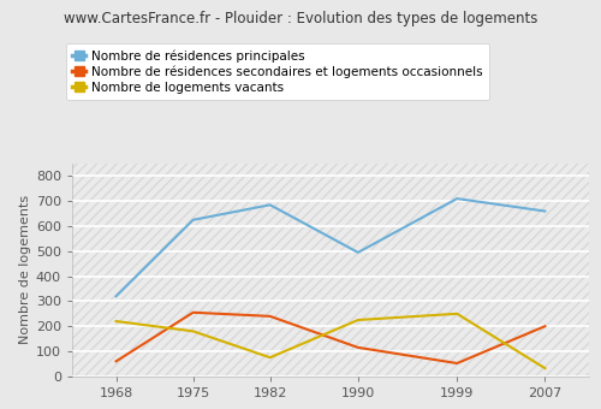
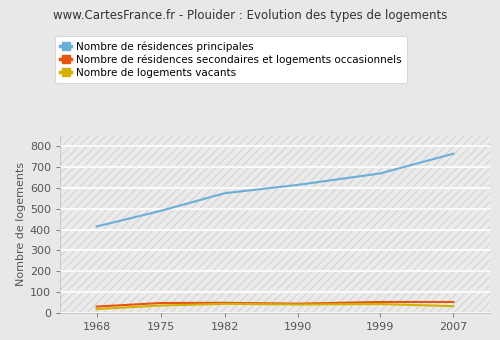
Nombre de résidences principales/1968: 320 -> 415
Nombre de résidences secondaires et logements occasionnels/1968: 60 -> 30
Nombre de logements vacants/1968: 220 -> 18
Nombre de résidences principales/1975: 625 -> 490
Nombre de résidences secondaires et logements occasionnels/1975: 255 -> 47
Nombre de logements vacants/1975: 180 -> 35
Nombre de résidences principales/1982: 685 -> 575
Nombre de résidences secondaires et logements occasionnels/1982: 240 -> 48
Nombre de logements vacants/1982: 75 -> 43
Nombre de résidences principales/1990: 495 -> 615
Nombre de résidences secondaires et logements occasionnels/1990: 115 -> 44
Nombre de logements vacants/1990: 225 -> 40
Nombre de résidences principales/1999: 710 -> 670
Nombre de logements vacants/1999: 250 -> 42
Nombre de résidences principales/2007: 660 -> 765
Nombre de résidences secondaires et logements occasionnels/2007: 200 -> 52
